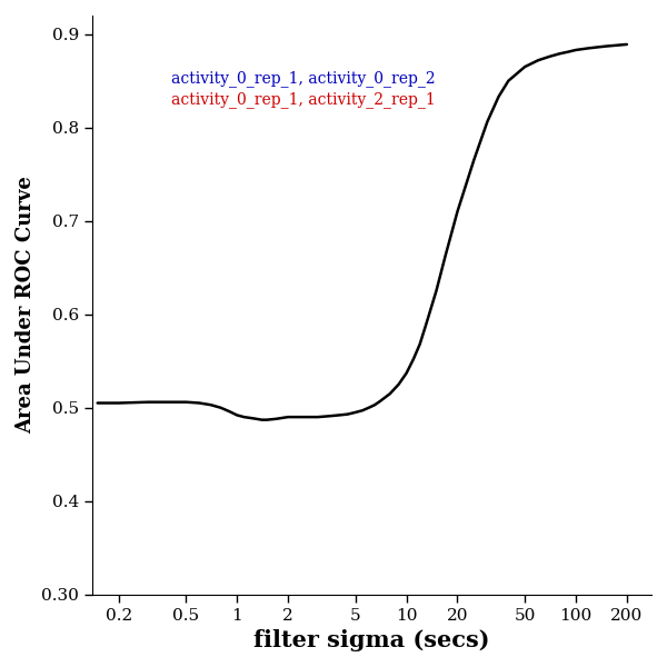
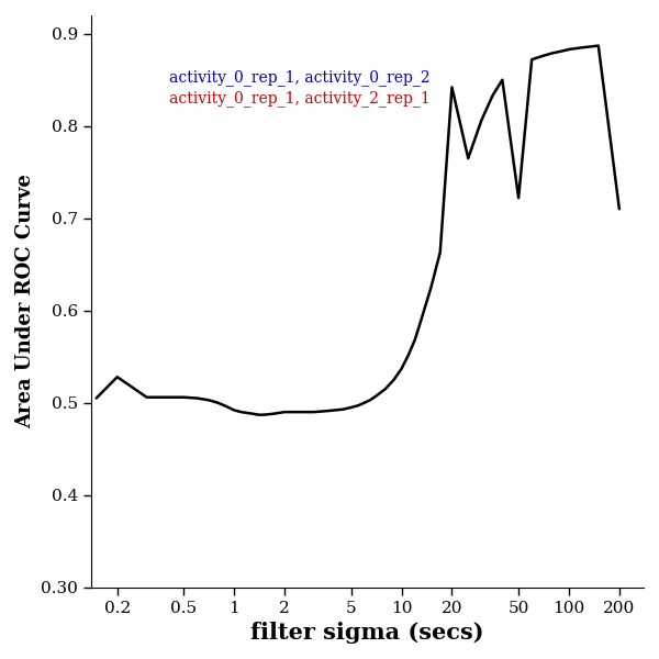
0.2: 0.505 -> 0.528
20: 0.710 -> 0.842
50: 0.865 -> 0.722
200: 0.889 -> 0.710
